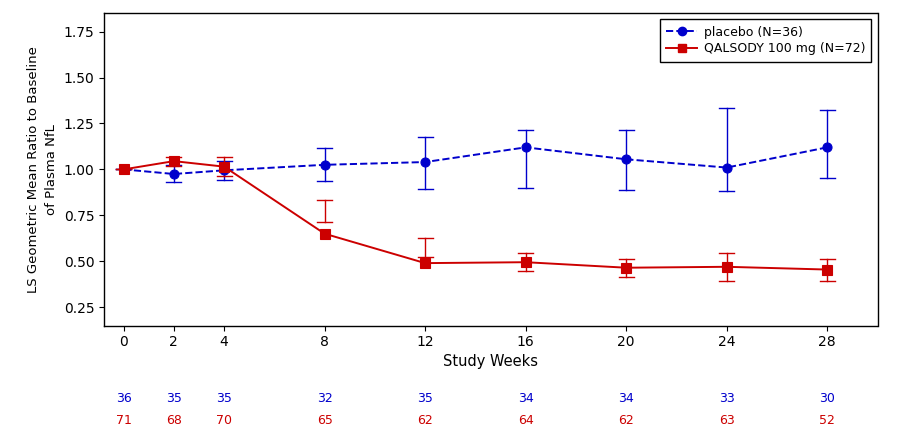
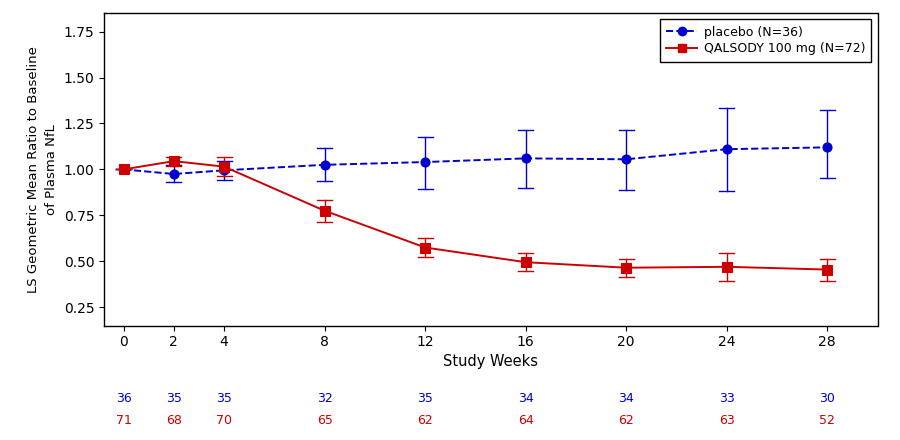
QALSODY 100 mg (N=72)/8: 0.65 -> 0.78
QALSODY 100 mg (N=72)/12: 0.49 -> 0.57
placebo (N=36)/16: 1.12 -> 1.06
placebo (N=36)/24: 1.01 -> 1.11
